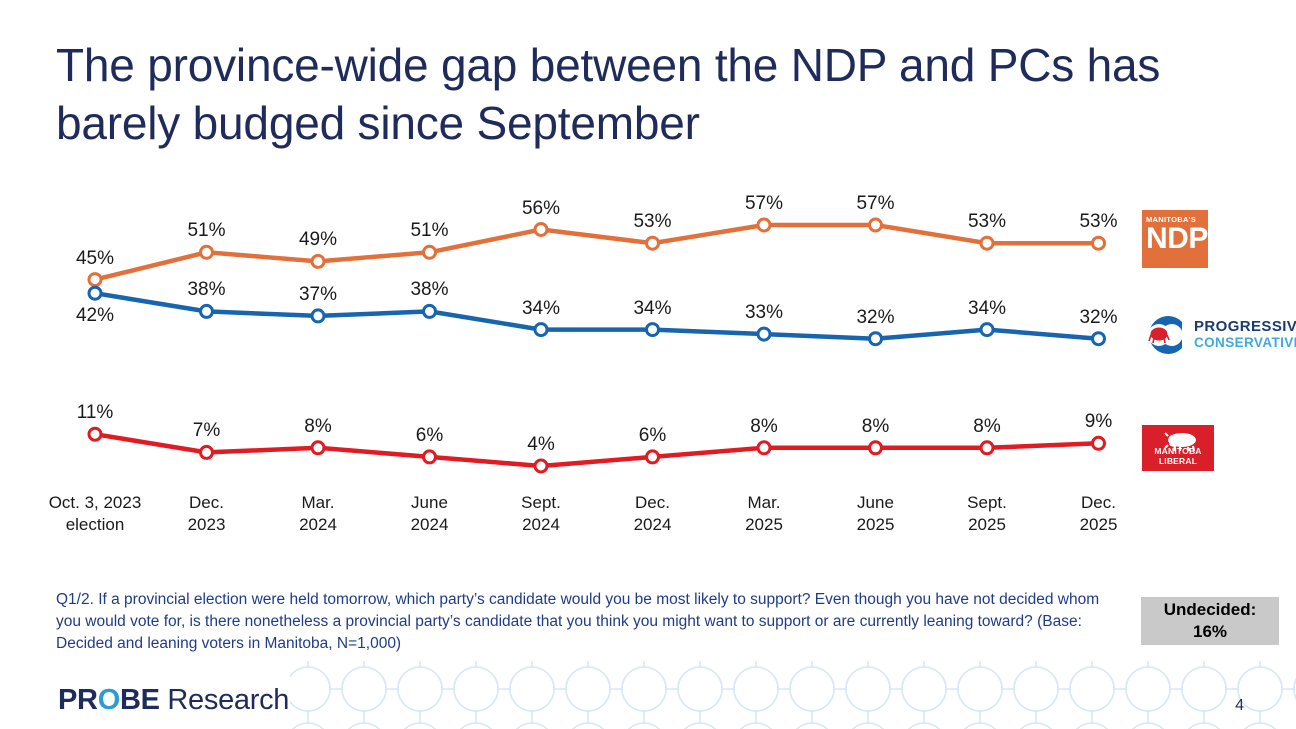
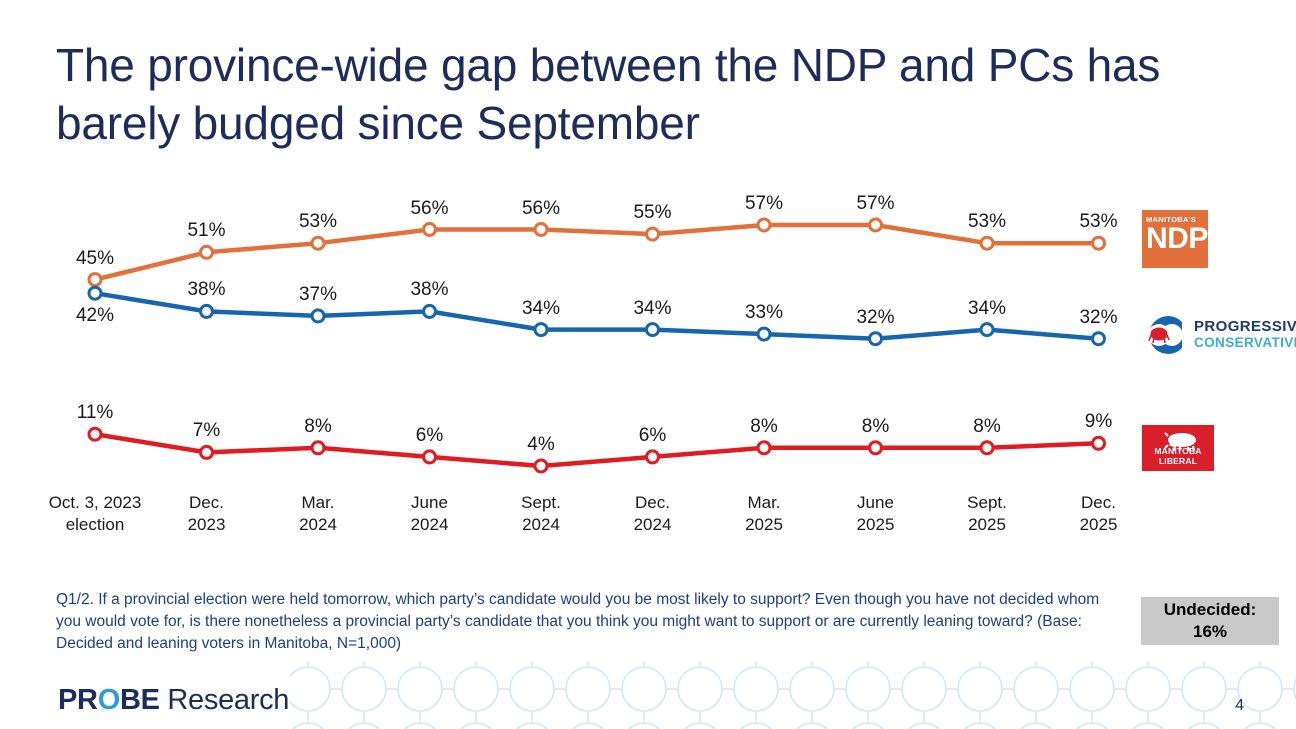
NDP/Mar. 2024: 49% -> 53%
NDP/June 2024: 51% -> 56%
NDP/Dec. 2024: 53% -> 55%
